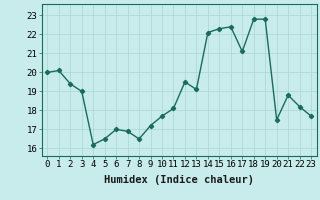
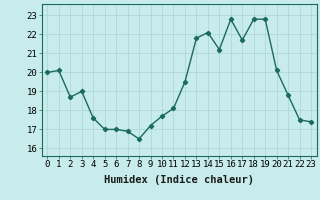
2: 19.4 -> 18.7
4: 16.2 -> 17.6
5: 16.5 -> 17.0
13: 19.1 -> 21.8
15: 22.3 -> 21.2
16: 22.4 -> 22.8
17: 21.1 -> 21.7
20: 17.5 -> 20.1
22: 18.2 -> 17.5
23: 17.7 -> 17.4
